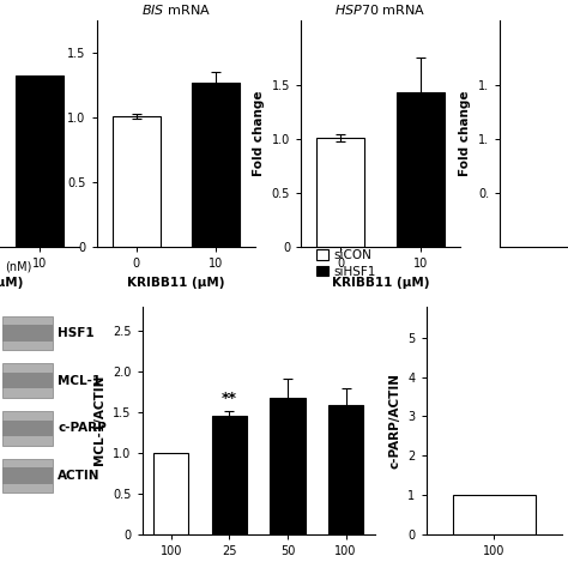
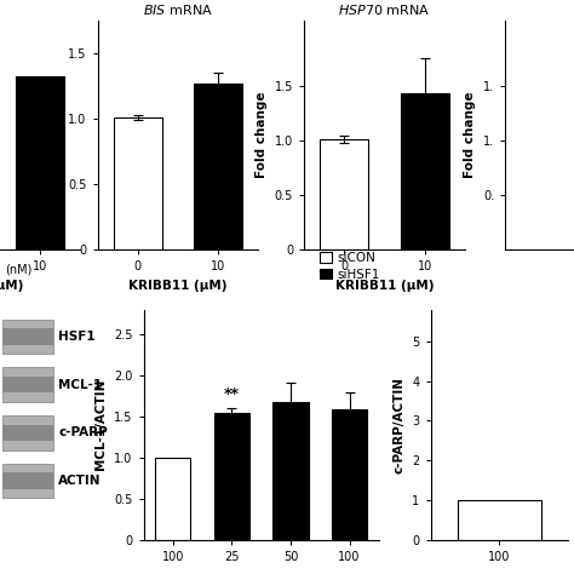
25: 1.46 -> 1.55
